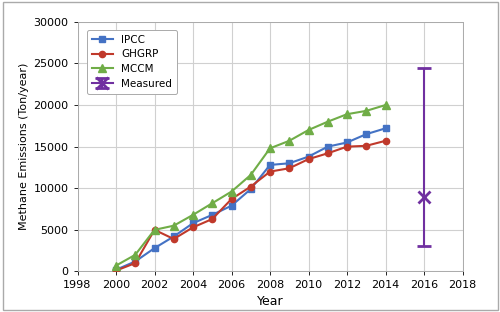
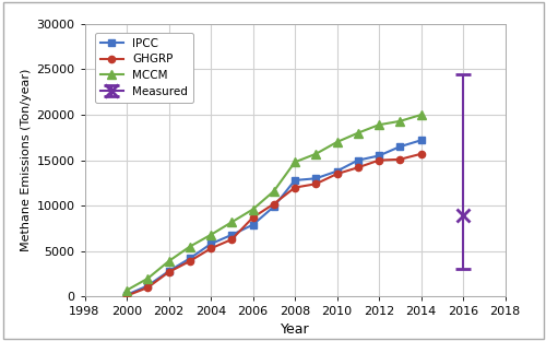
GHGRP/2002: 5000 -> 2700
MCCM/2002: 5000 -> 3900
